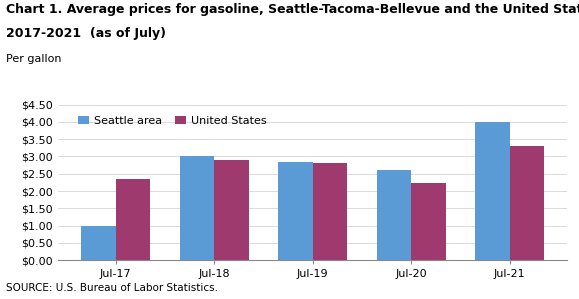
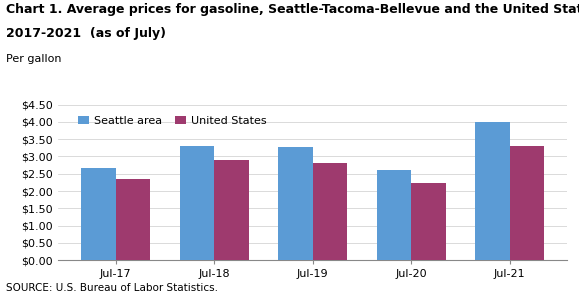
Seattle area/Jul-17: $1.00 -> $2.68
Seattle area/Jul-18: $3.00 -> $3.30
Seattle area/Jul-19: $2.85 -> $3.27
